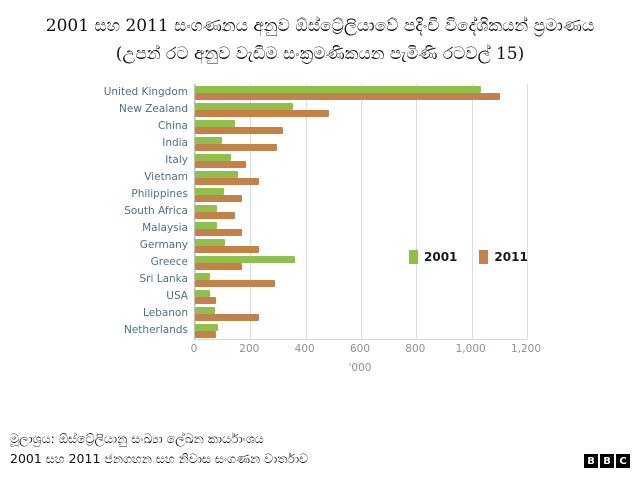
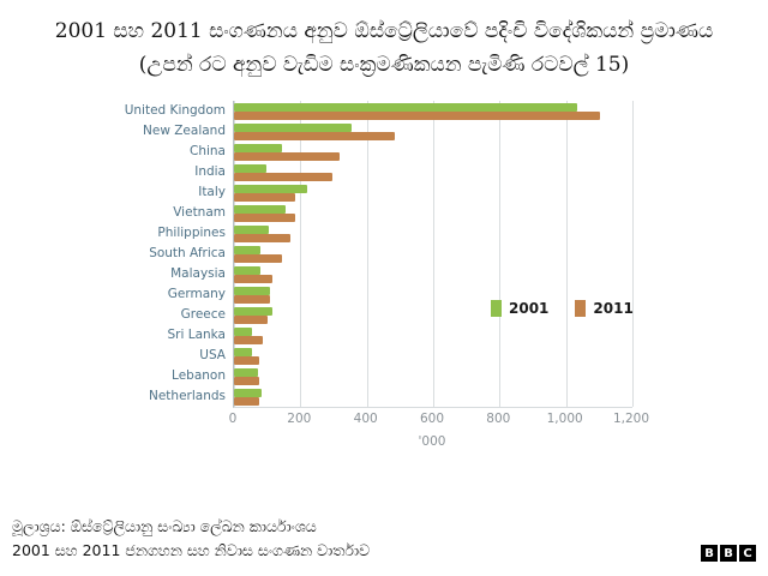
2001/Italy: 130 -> 220
2011/Vietnam: 230 -> 180
2011/Malaysia: 170 -> 120
2011/Germany: 230 -> 110
2001/Greece: 360 -> 120
2011/Greece: 170 -> 100
2011/Sri Lanka: 290 -> 90
2011/Lebanon: 230 -> 80
